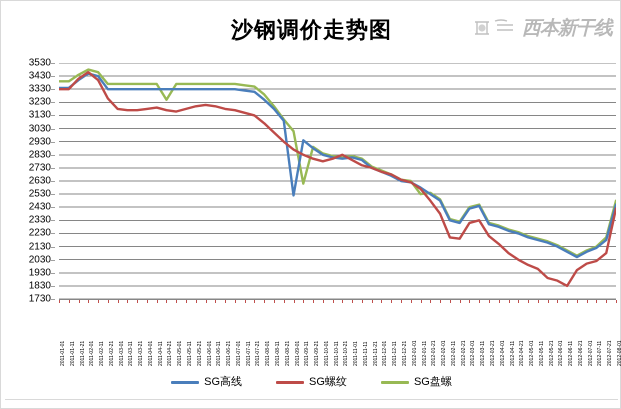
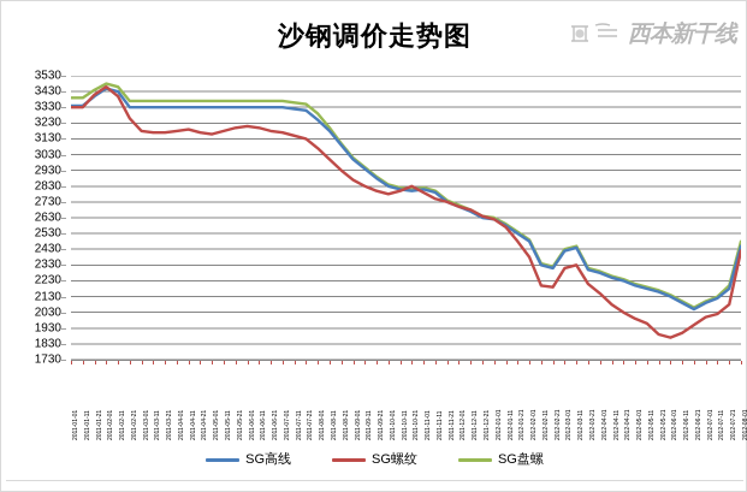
SG盘螺/2011-04-21: 3250 -> 3370
SG高线/2011-09-01: 2520 -> 3000
SG盘螺/2011-09-11: 2610 -> 2950
SG盘螺/2012-01-11: 2530 -> 2590
SG螺纹/2012-06-11: 1830 -> 1900
